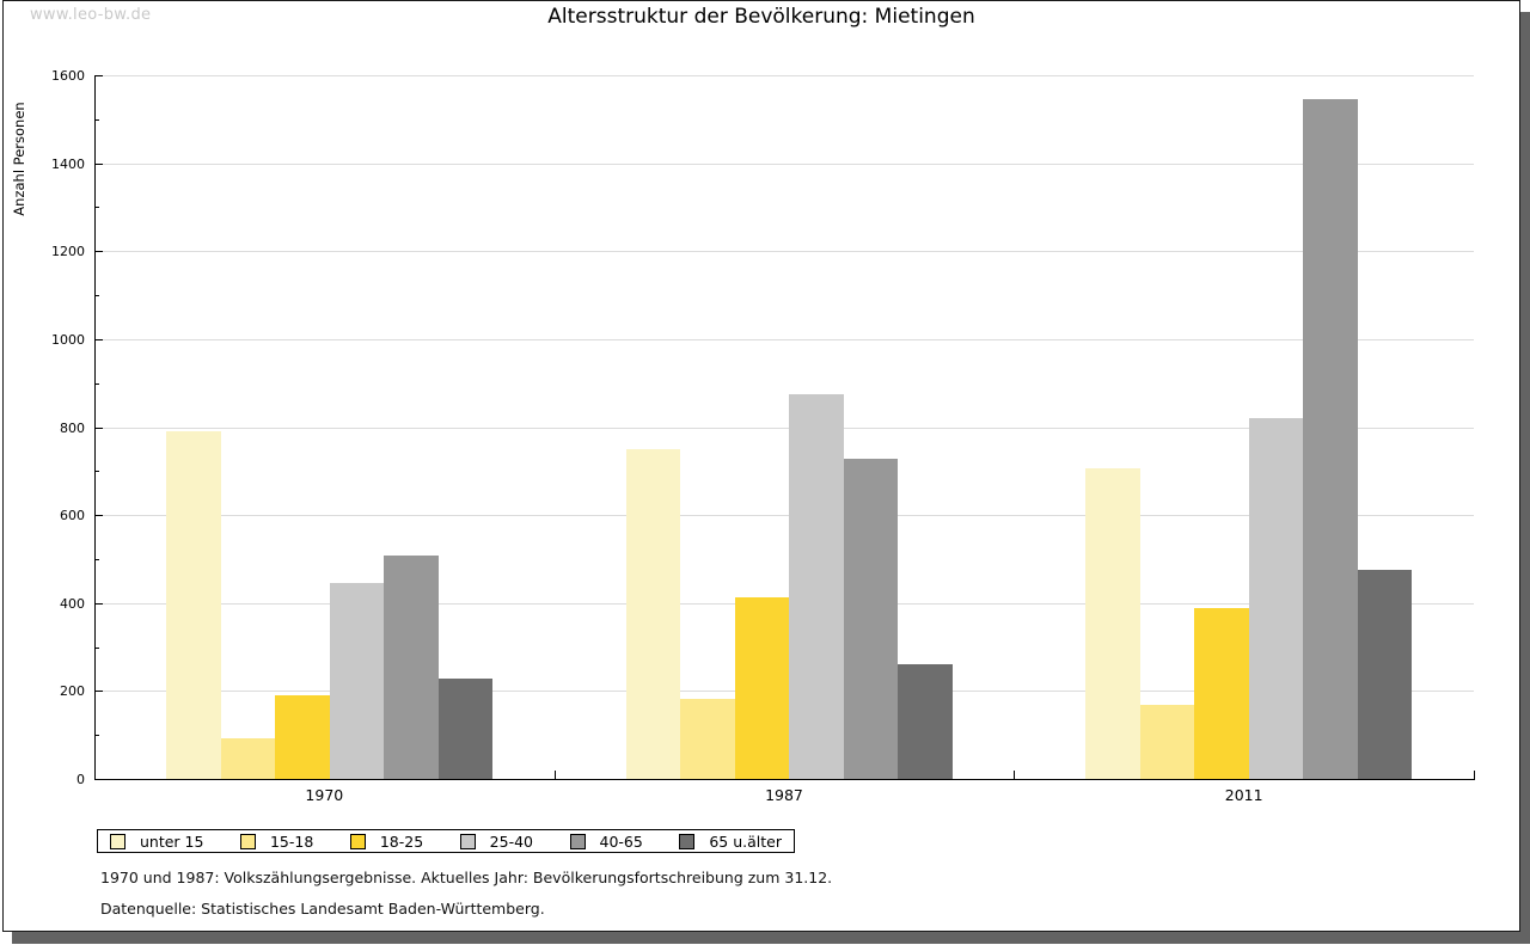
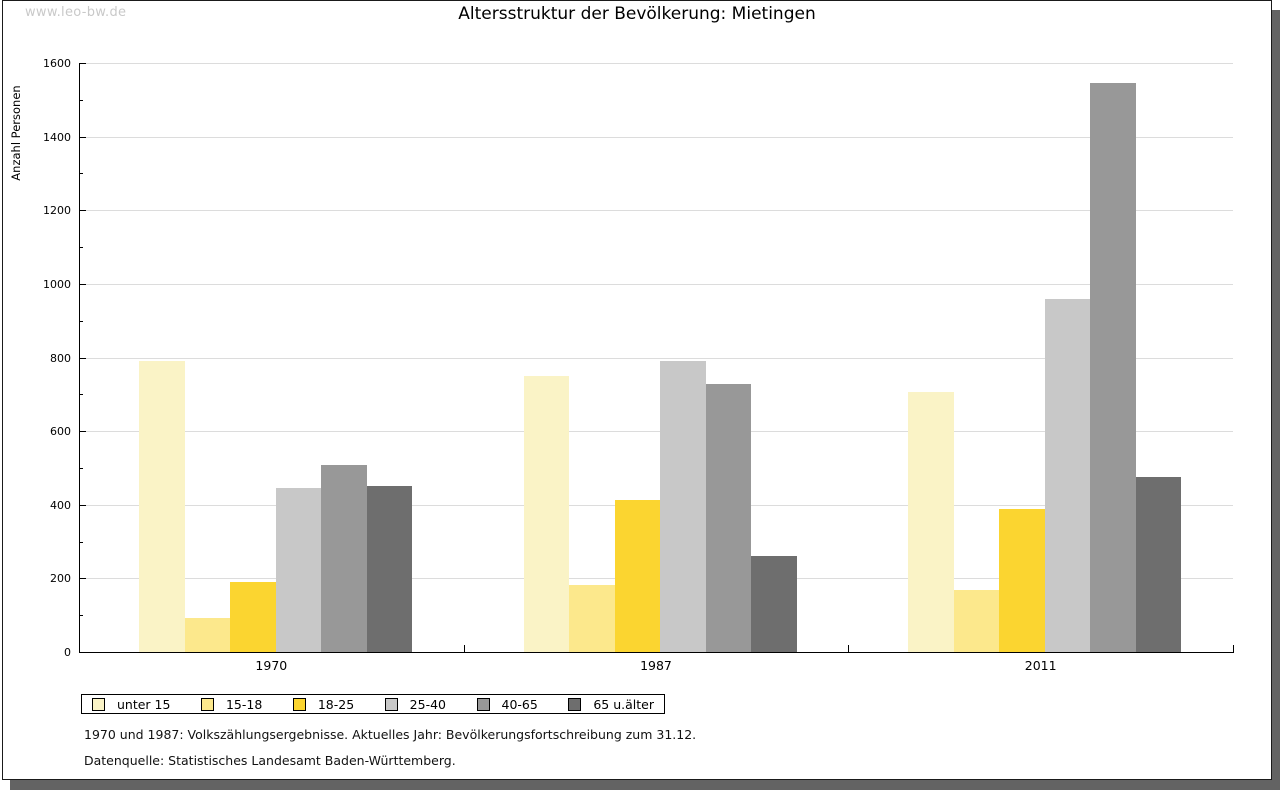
65 u.älter/1970: 230 -> 450
25-40/1987: 870 -> 790
25-40/2011: 820 -> 960
